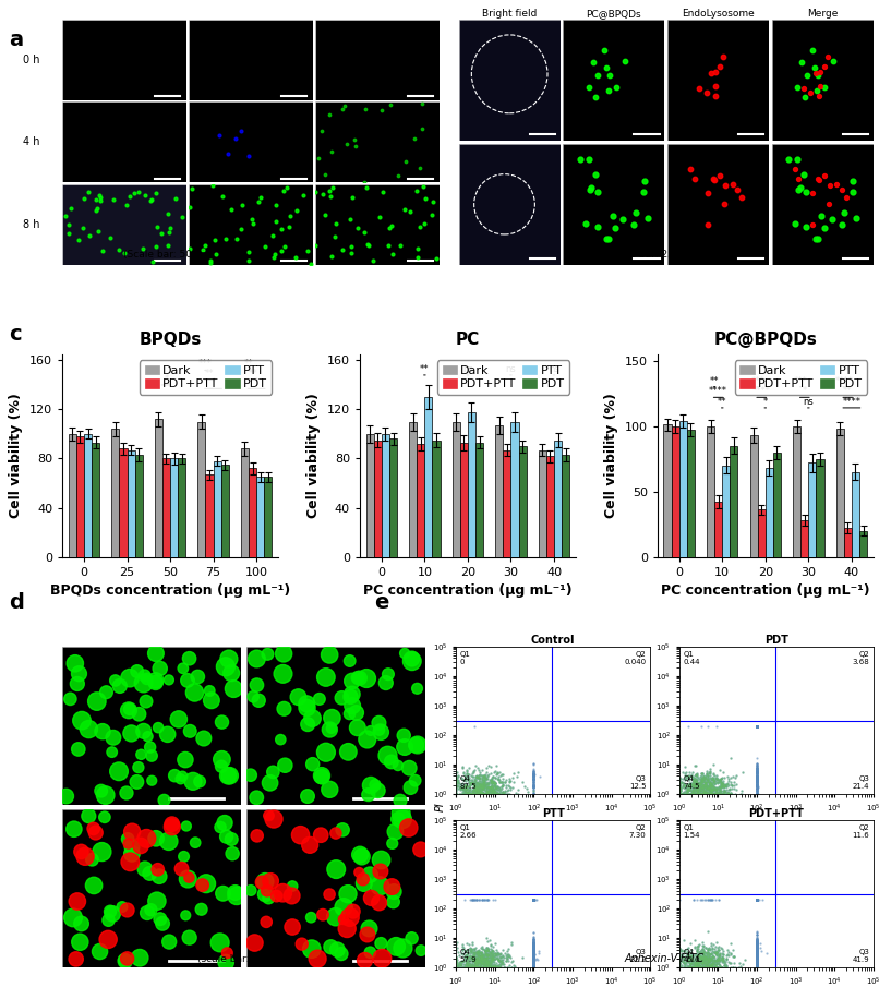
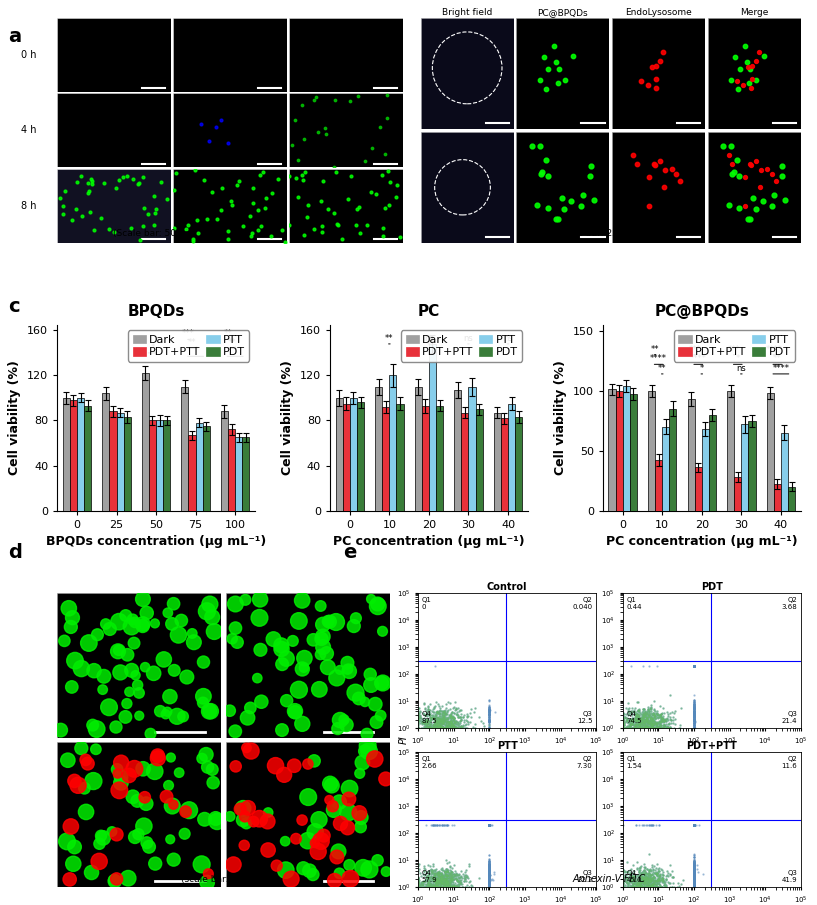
BPQDs/Dark/50: 112 -> 122
PC/PTT/10: 130 -> 120
PC/PTT/20: 118 -> 148
